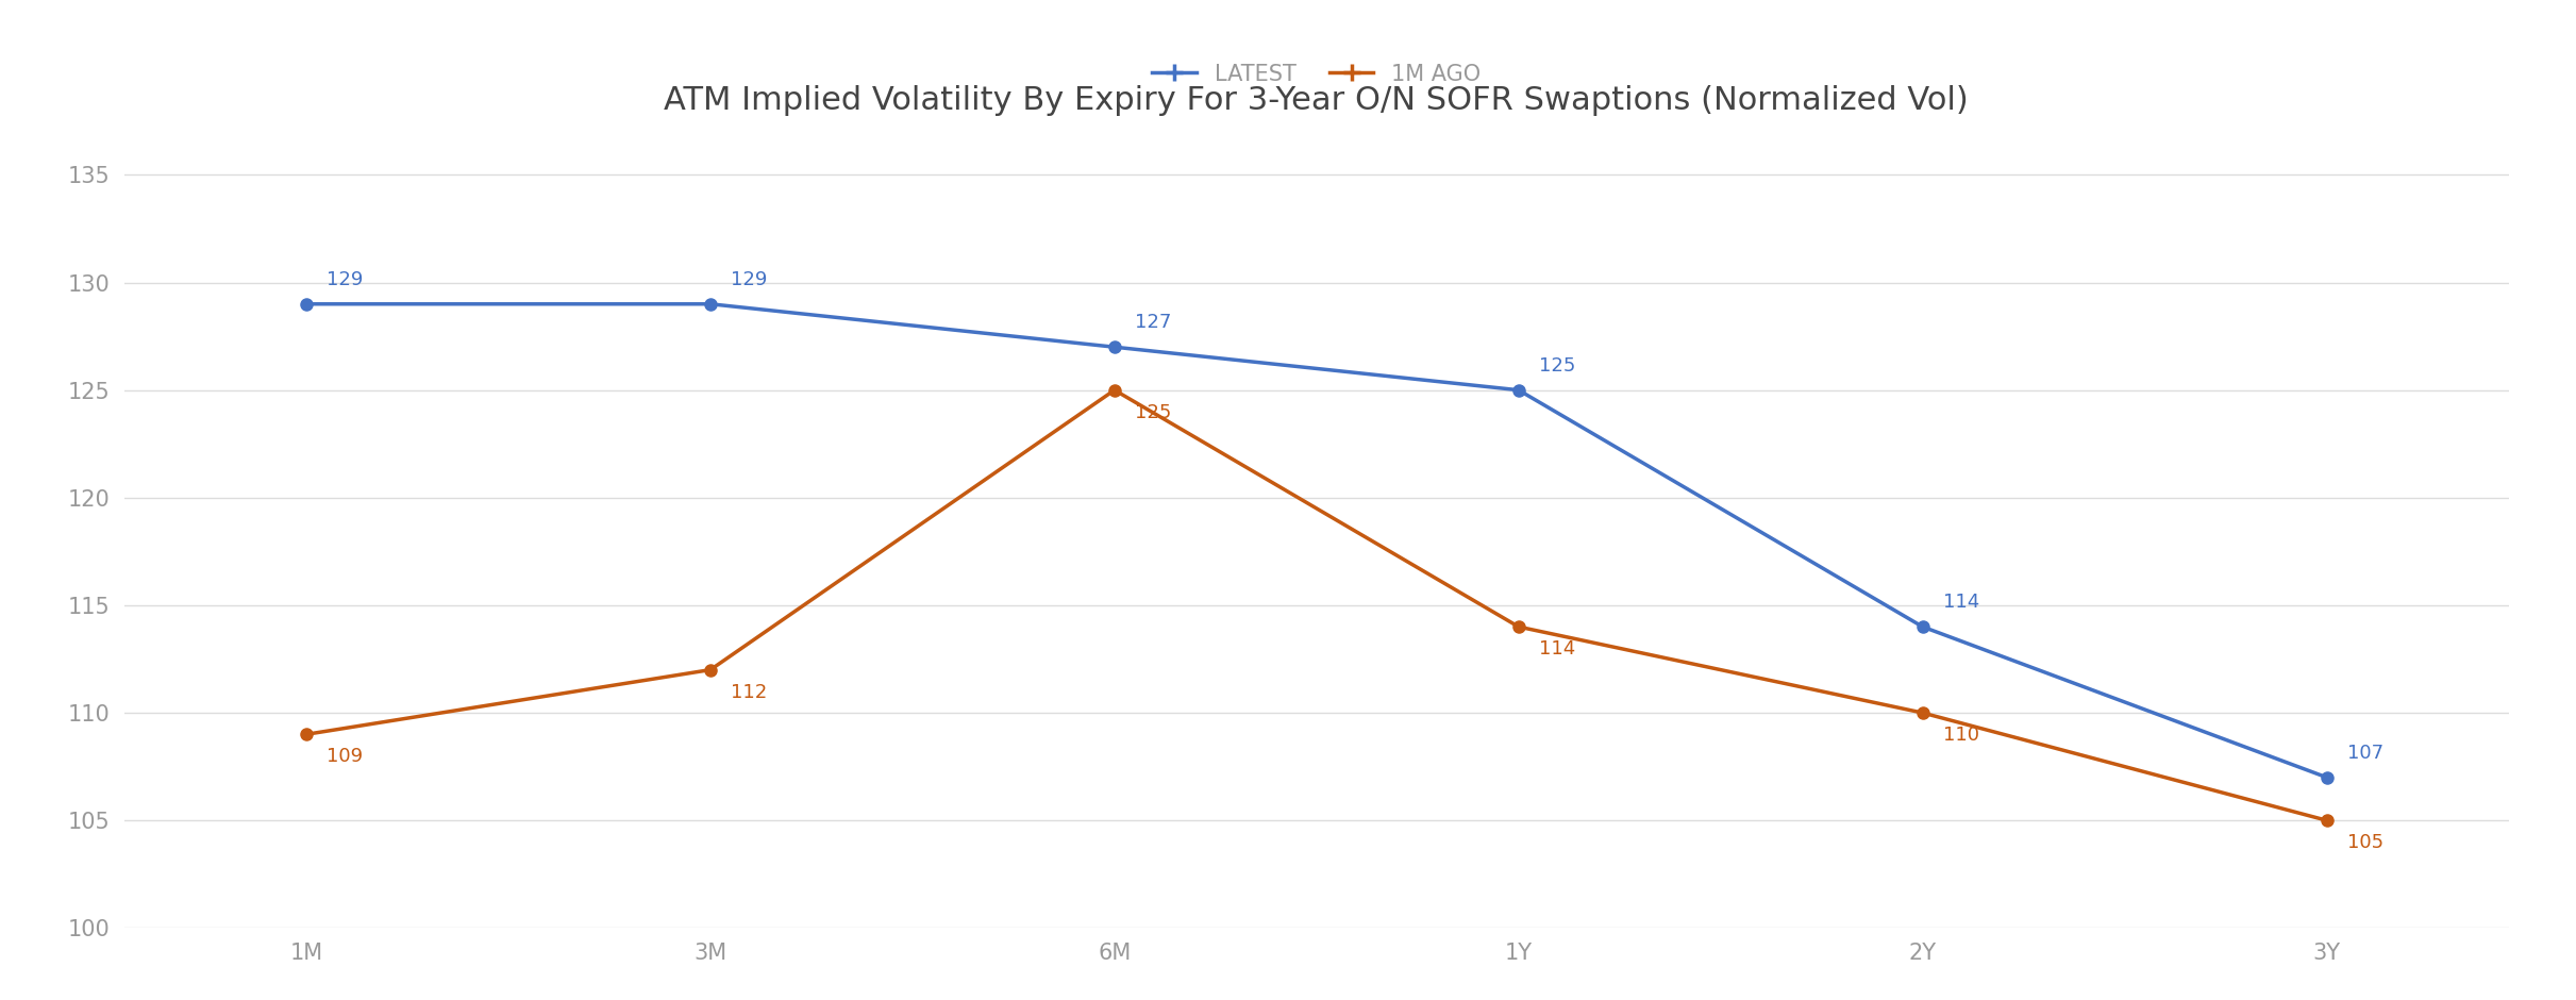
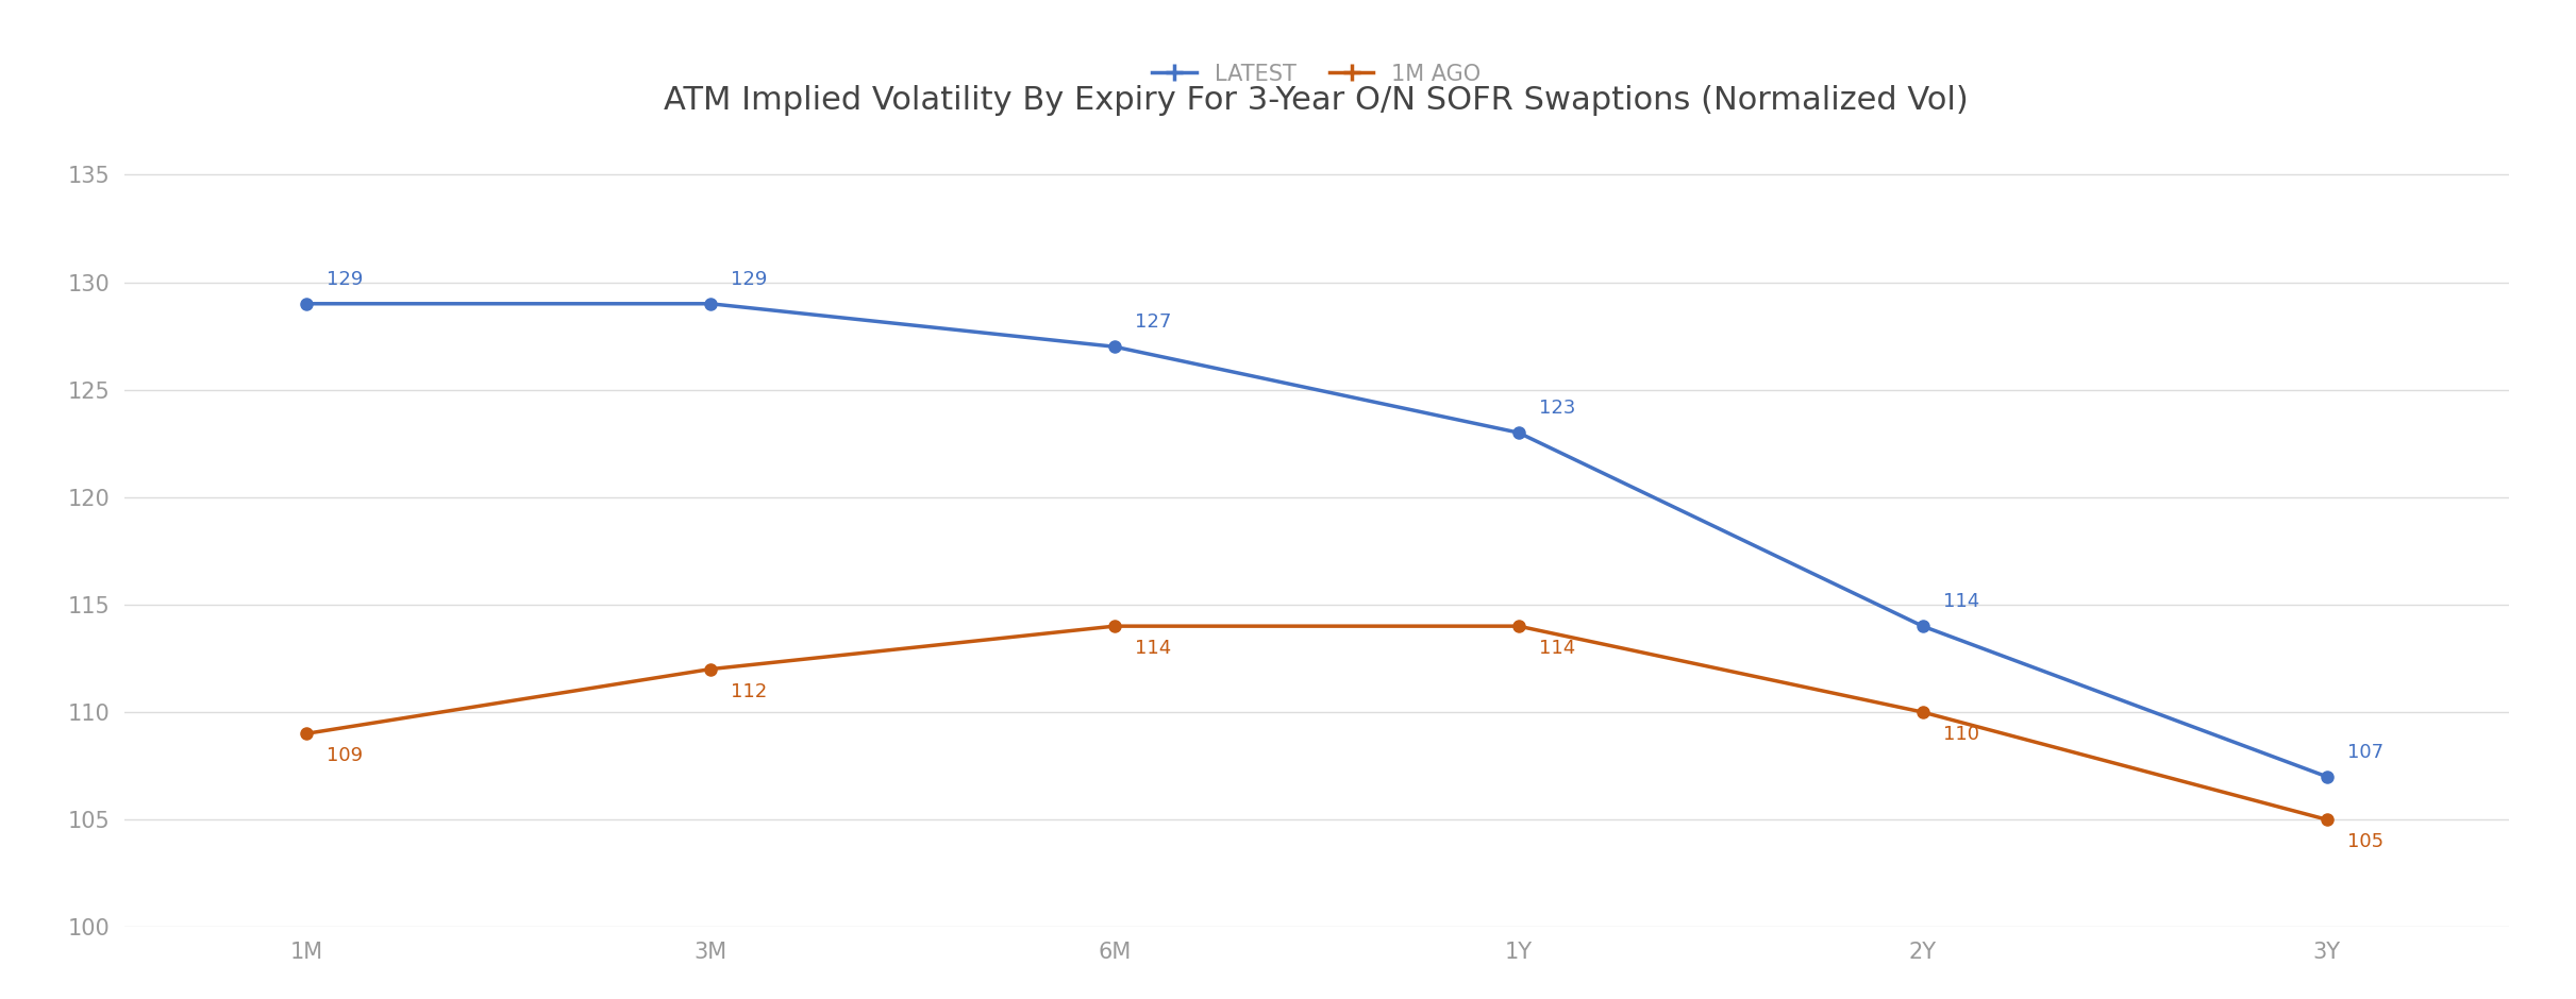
1M AGO/6M: 125 -> 114
LATEST/1Y: 125 -> 123
